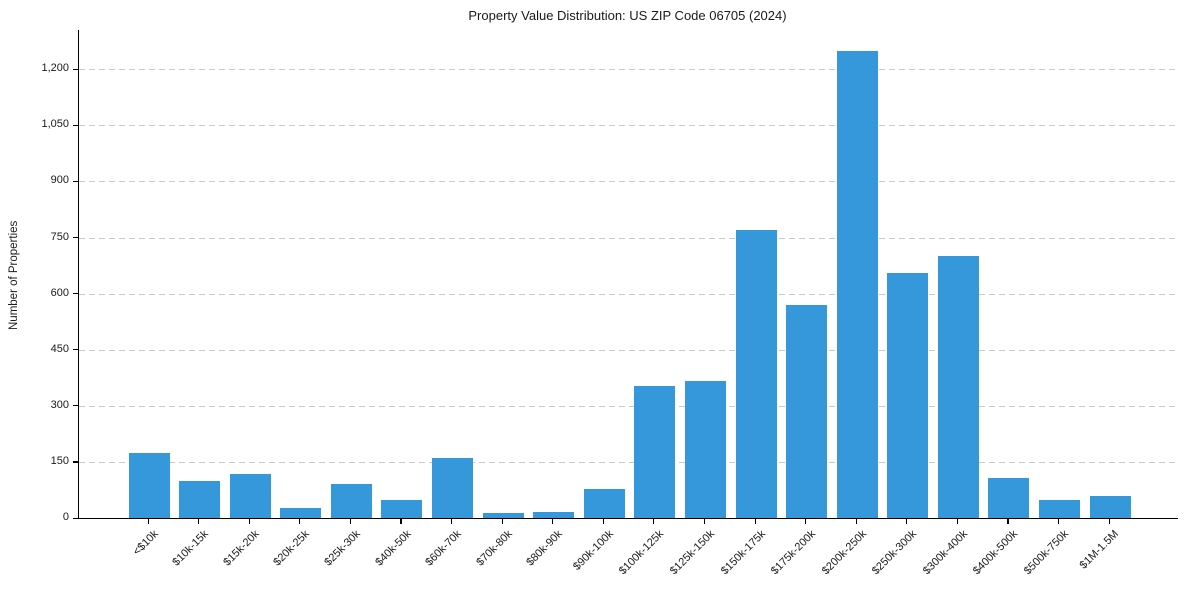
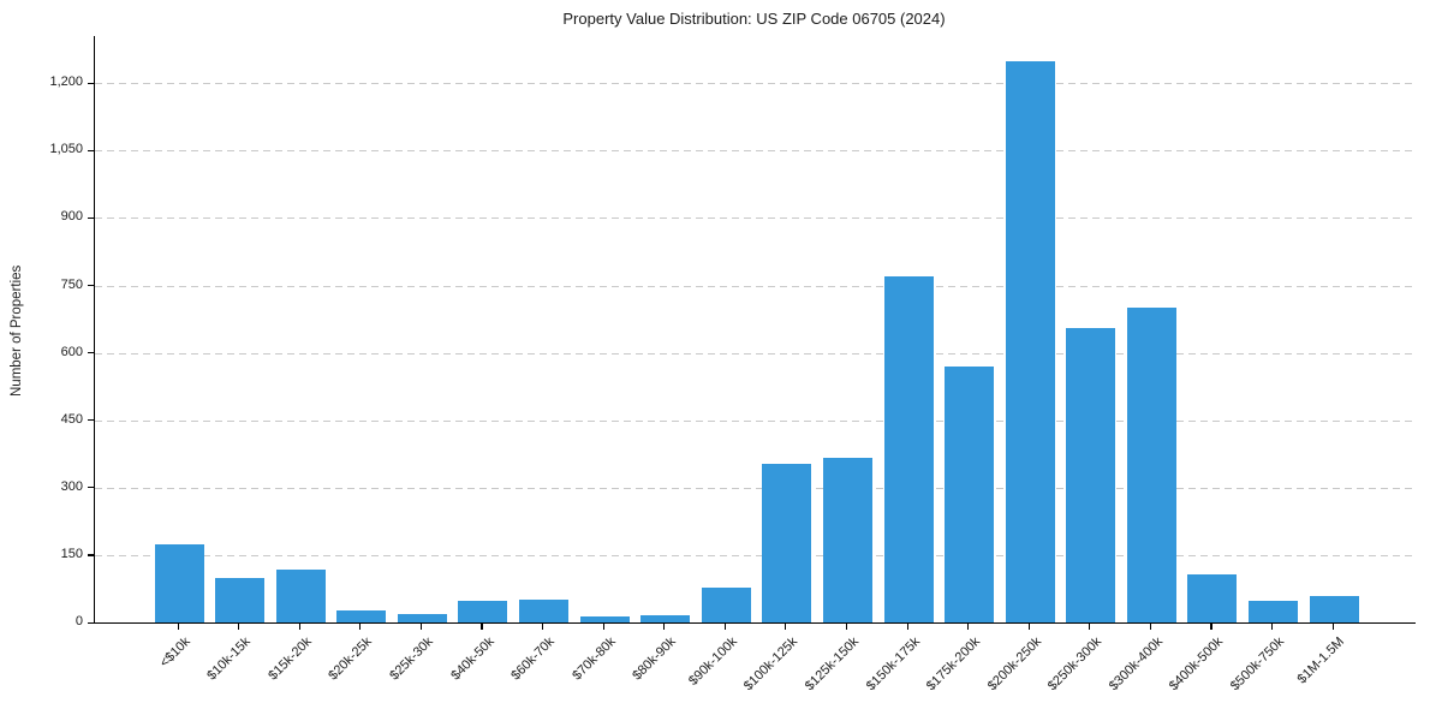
$25k-30k: 90 -> 20
$60k-70k: 160 -> 50
